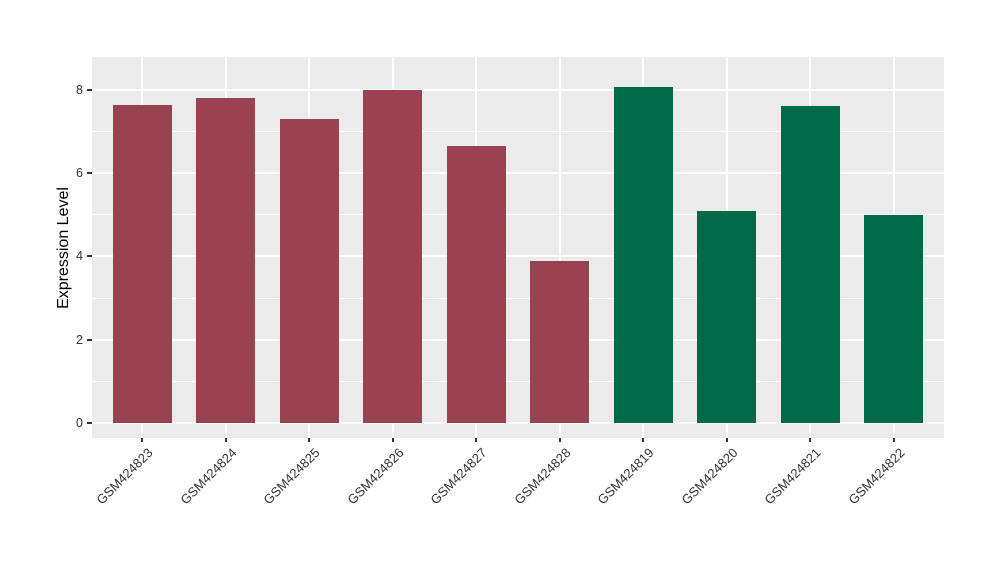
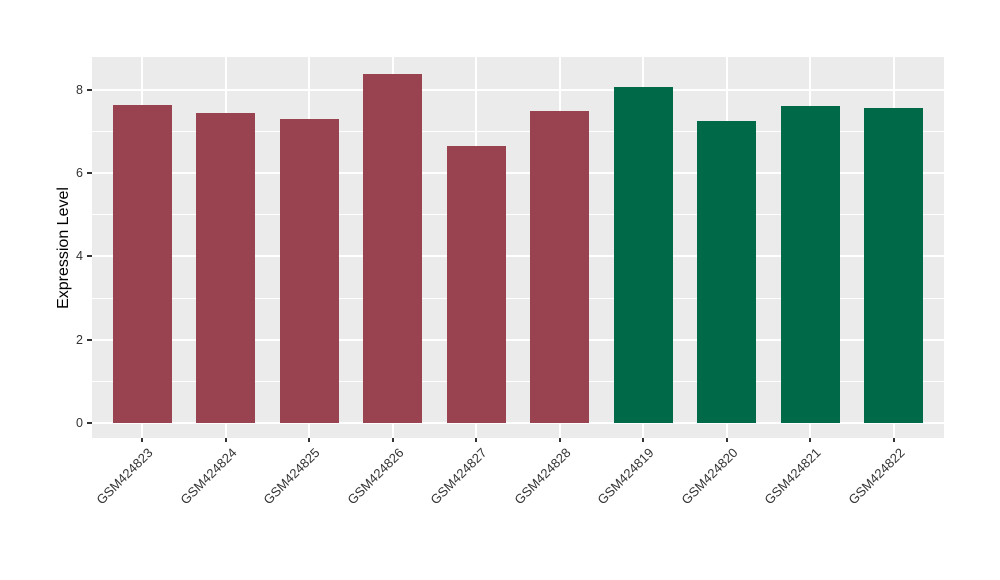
GSM424824: 7.8 -> 7.5
GSM424826: 8.0 -> 8.4
GSM424828: 3.9 -> 7.5
GSM424820: 5.1 -> 7.3
GSM424822: 5.0 -> 7.6
